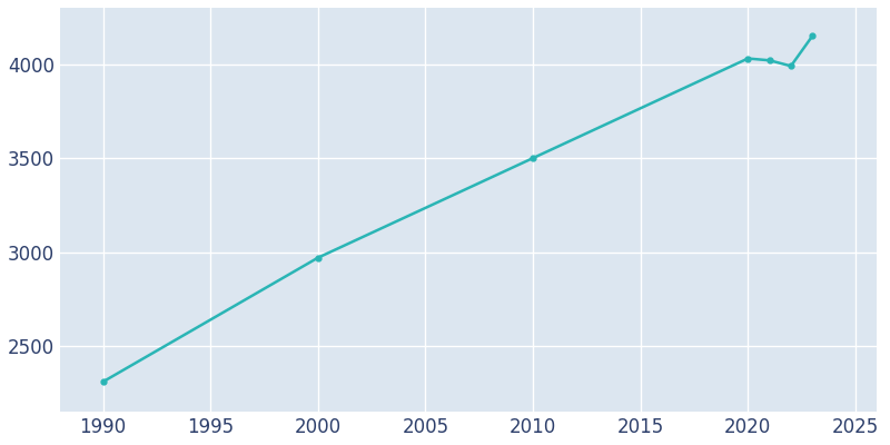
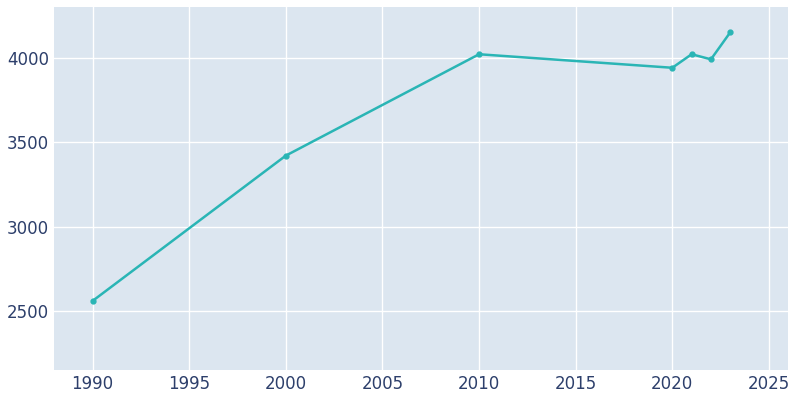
1990: 2310 -> 2560
2000: 2970 -> 3420
2010: 3500 -> 4020
2020: 4030 -> 3940
